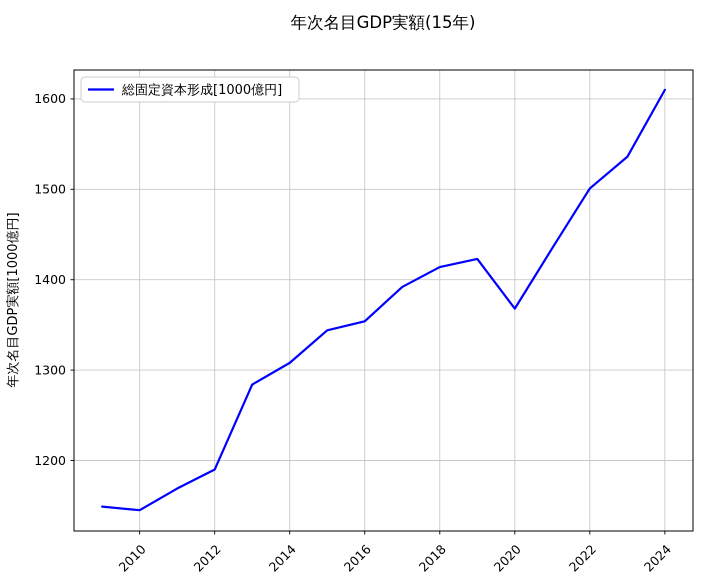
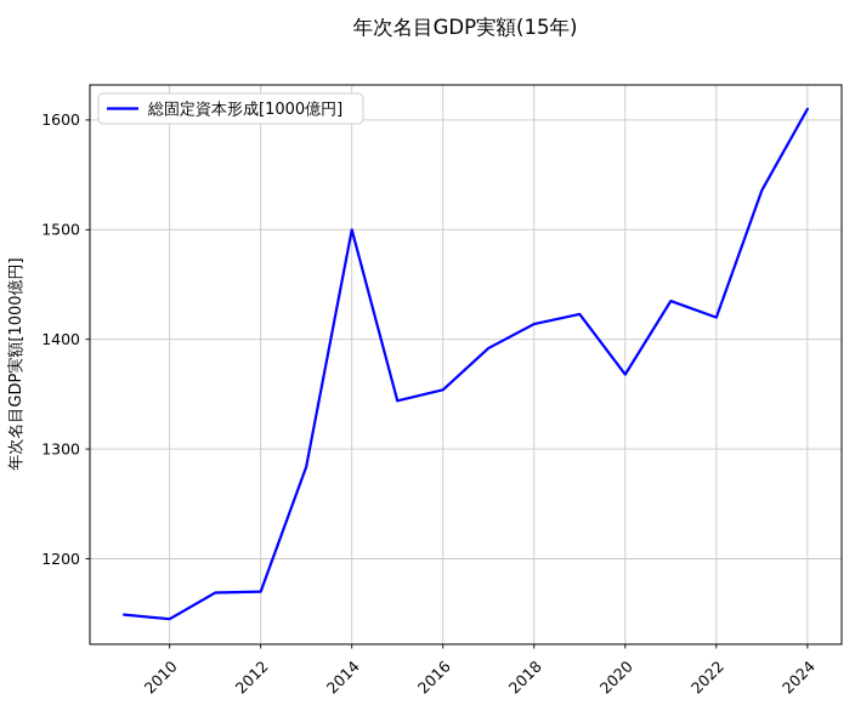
2012: 1190 -> 1170
2014: 1310 -> 1500
2022: 1500 -> 1420
